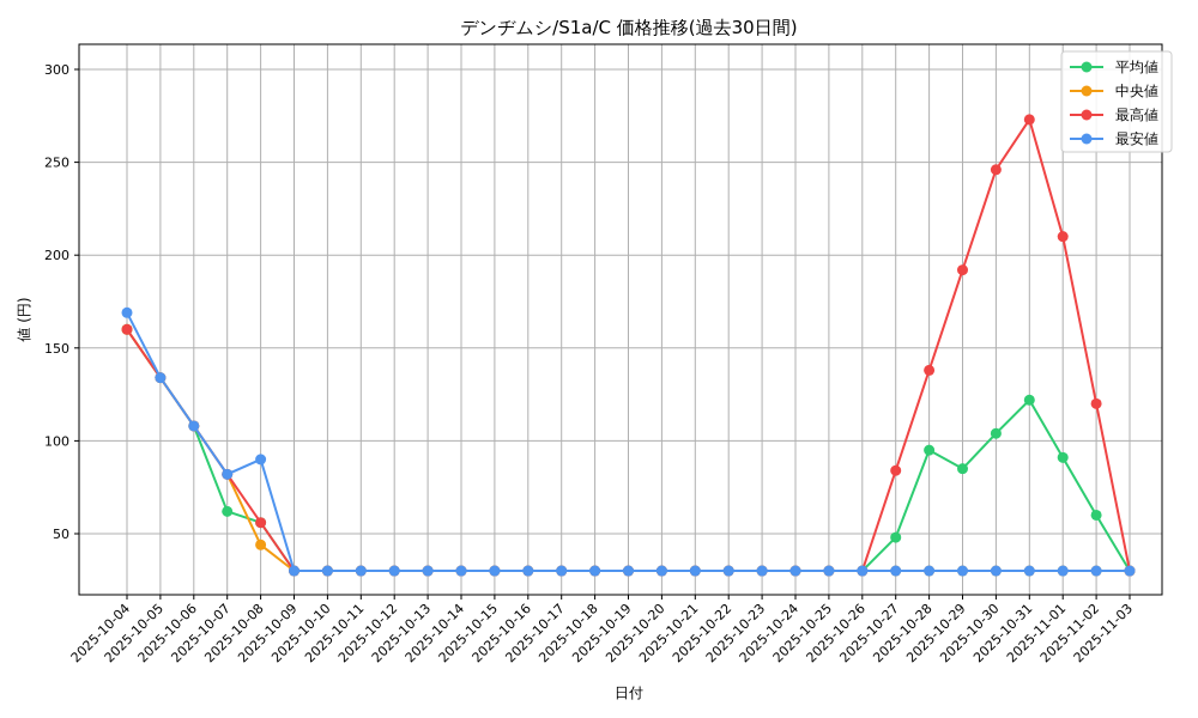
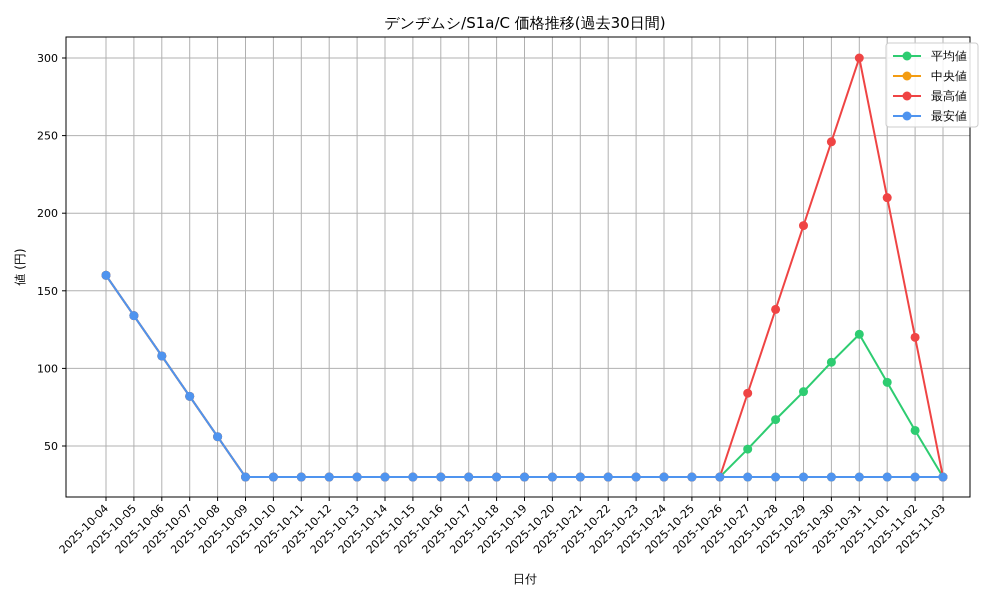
最安値/2025-10-04: 169 -> 160
平均値/2025-10-07: 62 -> 82
中央値/2025-10-08: 44 -> 56
最安値/2025-10-08: 90 -> 56
平均値/2025-10-28: 95 -> 67
最高値/2025-10-31: 273 -> 300
